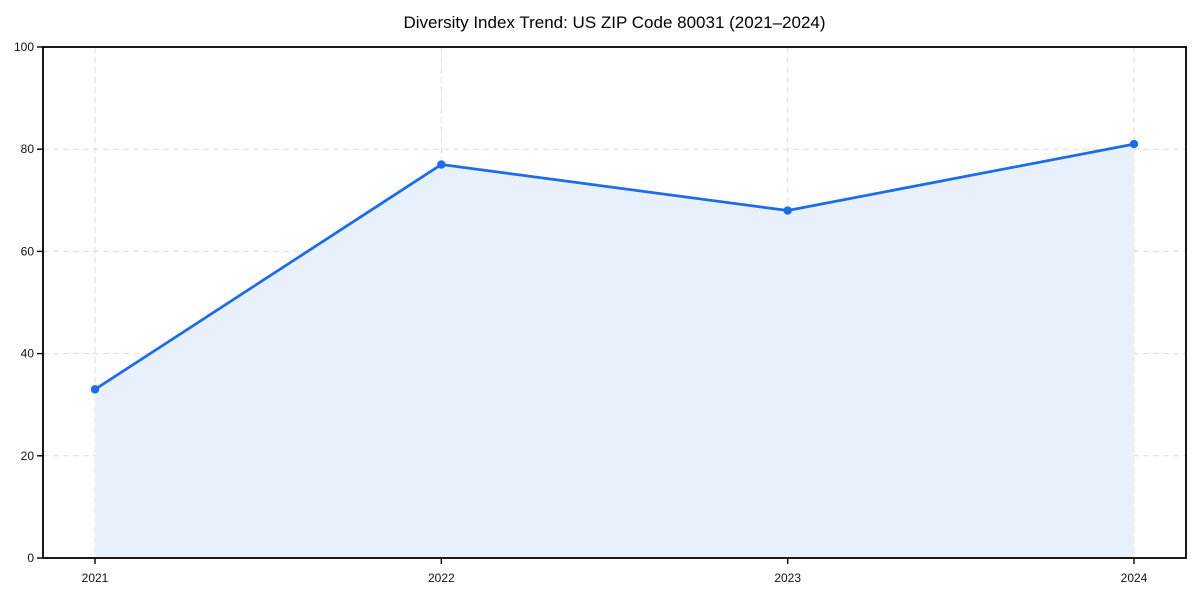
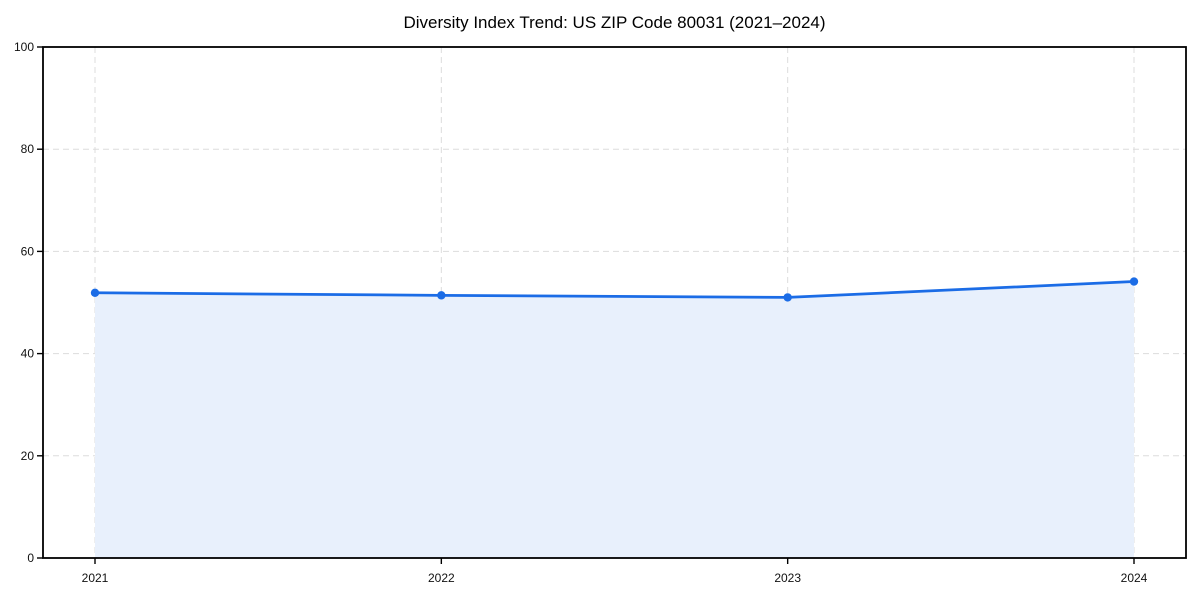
2021: 33 -> 52
2022: 77 -> 51
2023: 68 -> 51
2024: 81 -> 54
